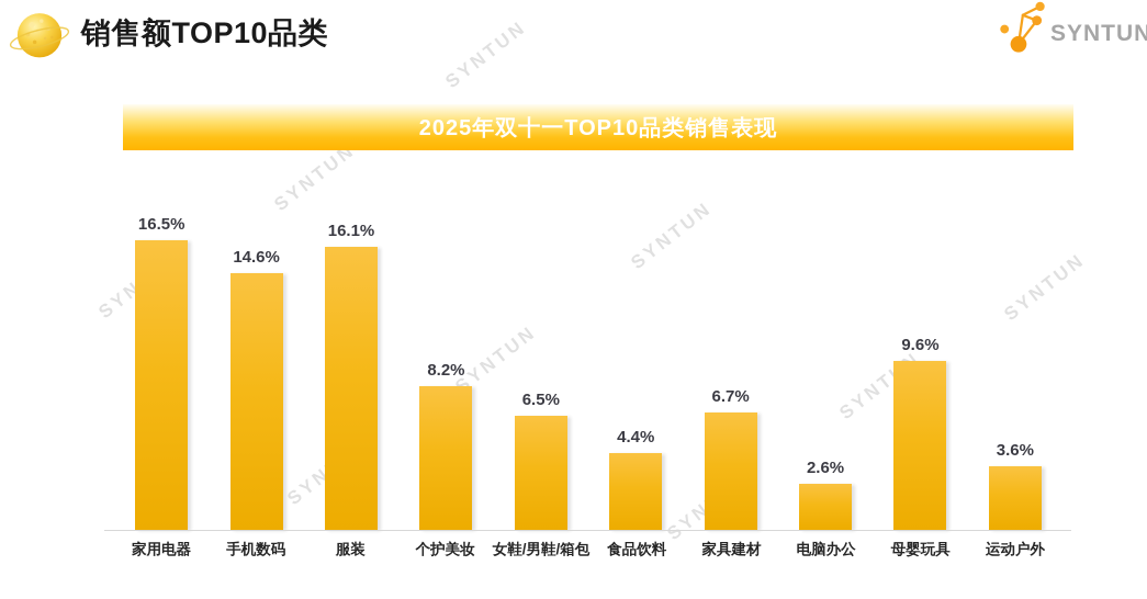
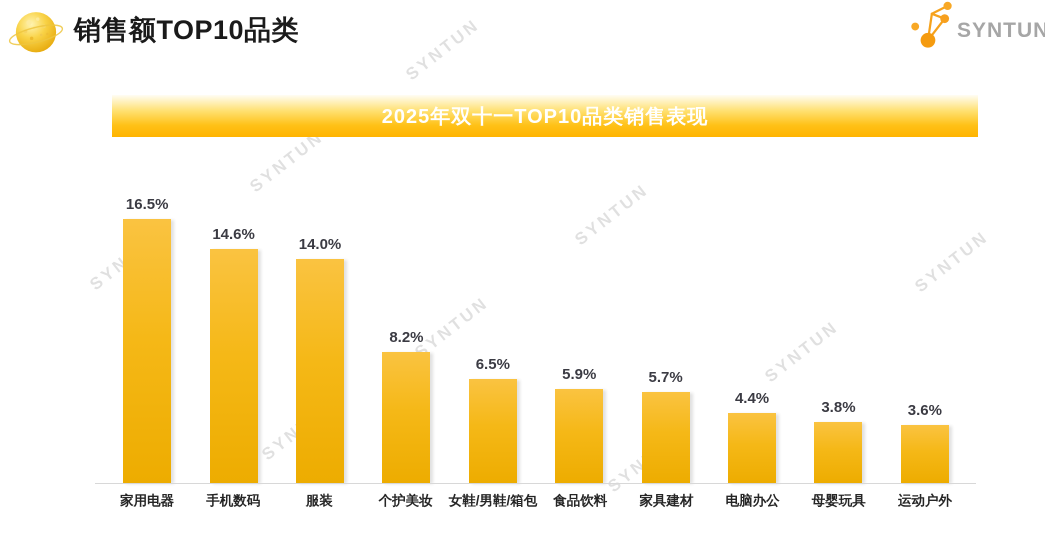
服装: 16.1% -> 14.0%
食品饮料: 4.4% -> 5.9%
家具建材: 6.7% -> 5.7%
电脑办公: 2.6% -> 4.4%
母婴玩具: 9.6% -> 3.8%
